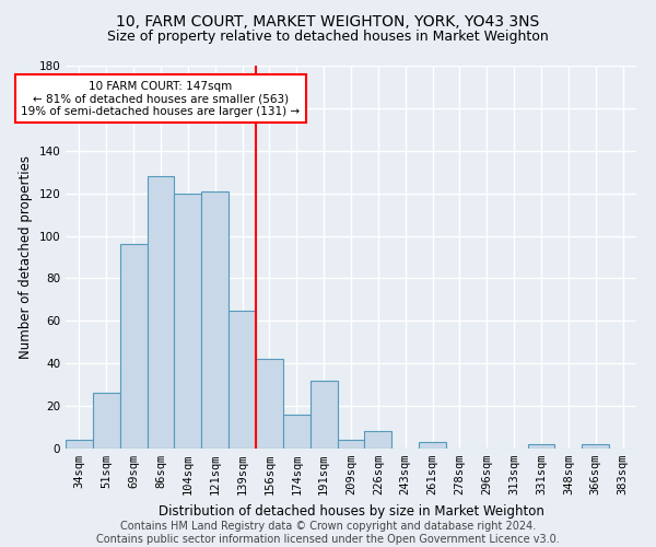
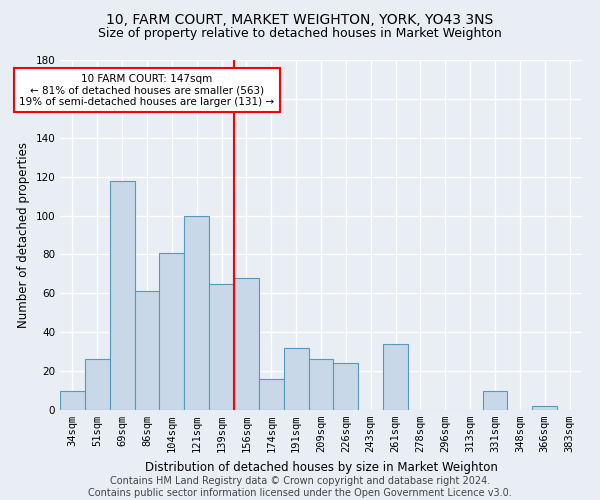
34sqm: 4 -> 10
69sqm: 96 -> 118
86sqm: 128 -> 61
104sqm: 120 -> 81
121sqm: 121 -> 100
156sqm: 42 -> 68
209sqm: 4 -> 26
226sqm: 8 -> 24
261sqm: 3 -> 34
331sqm: 2 -> 10
